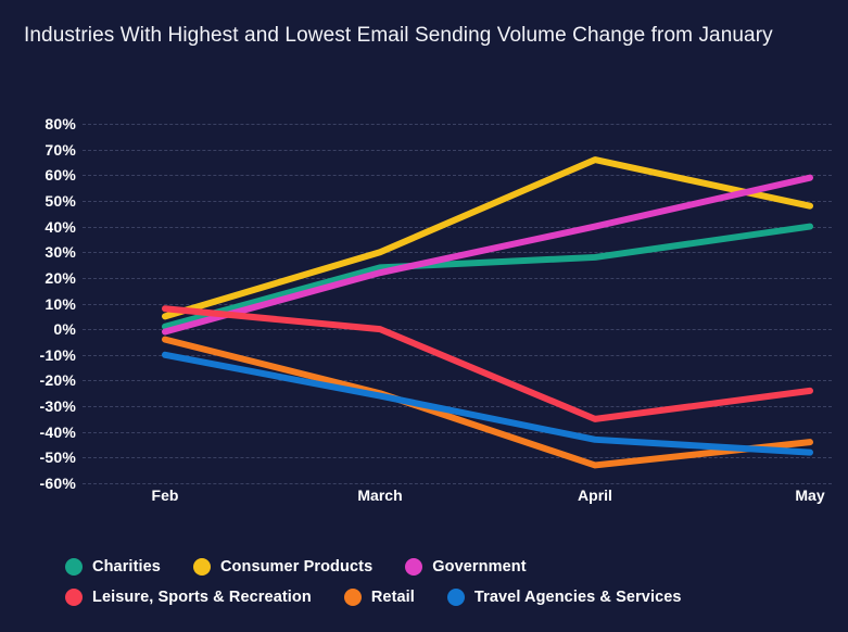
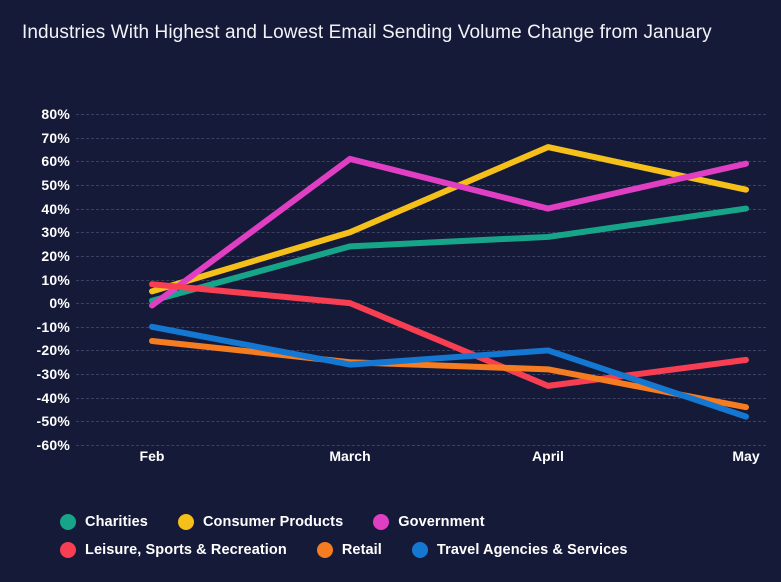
Retail/Feb: -4% -> -16%
Government/March: 22% -> 61%
Retail/April: -53% -> -28%
Travel Agencies & Services/April: -43% -> -20%
